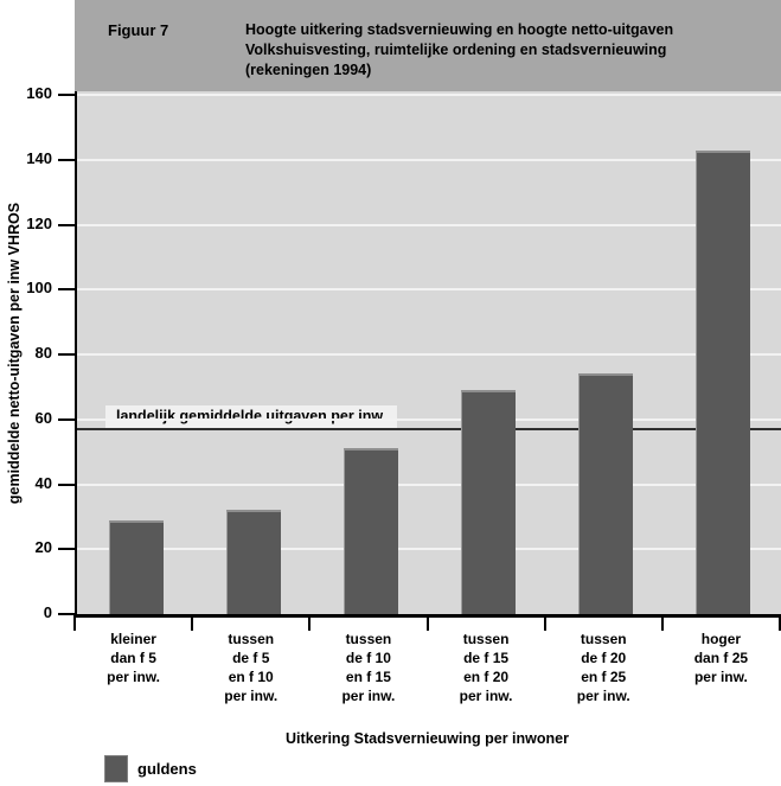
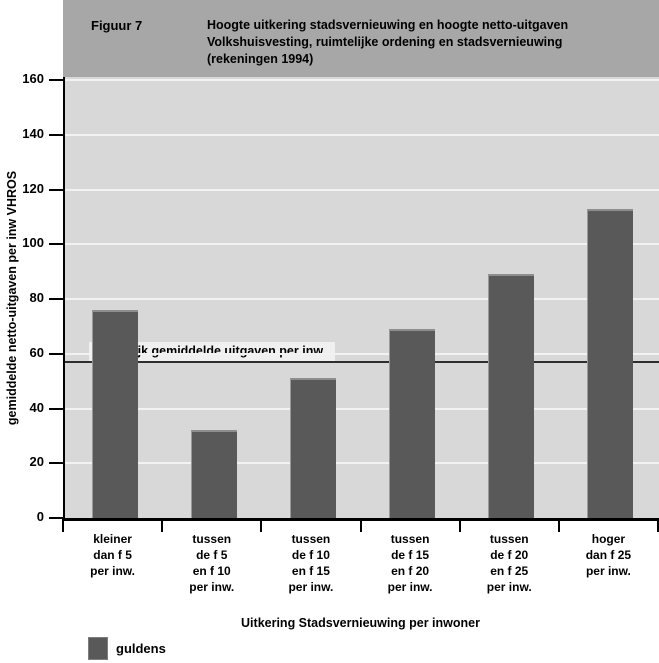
kleiner dan f 5 per inw.: 29 -> 76
tussen de f 20 en f 25 per inw.: 74 -> 89
hoger dan f 25 per inw.: 143 -> 113
